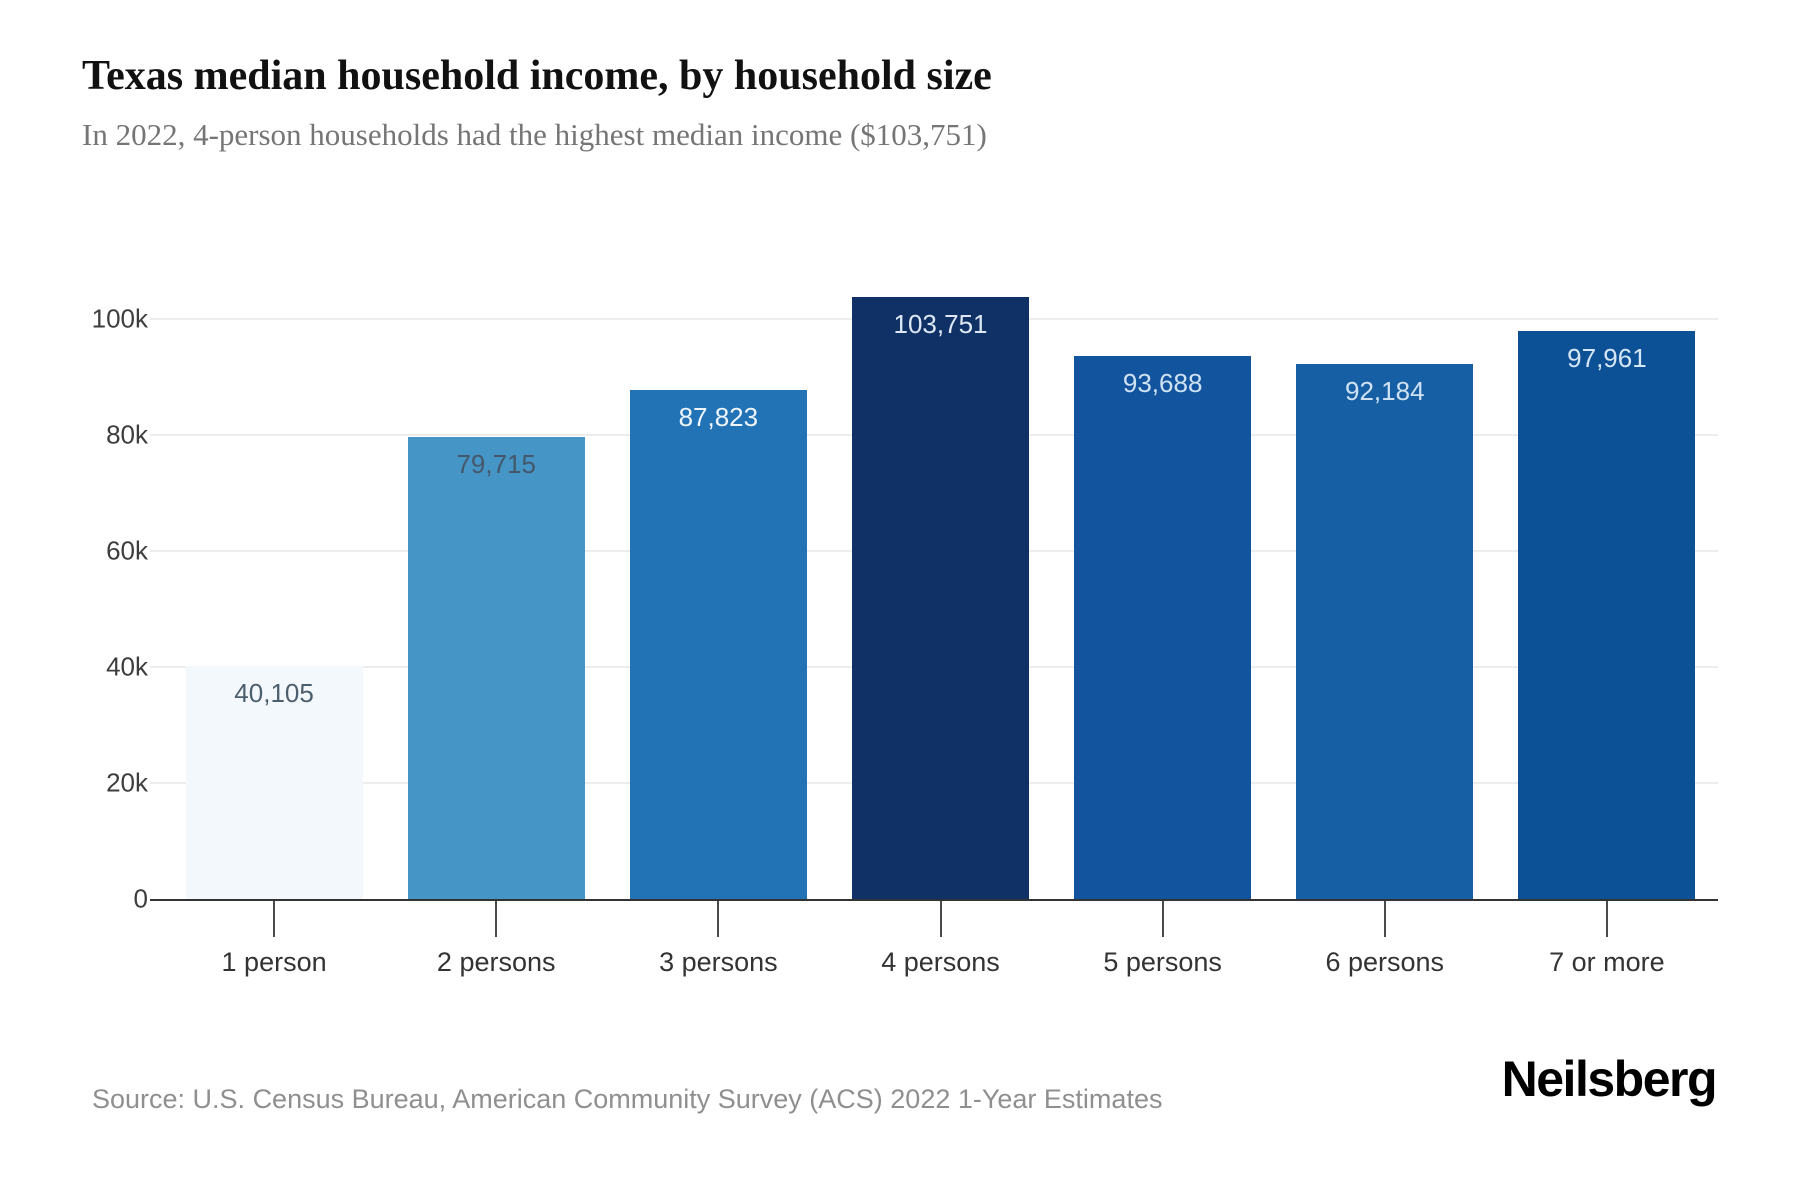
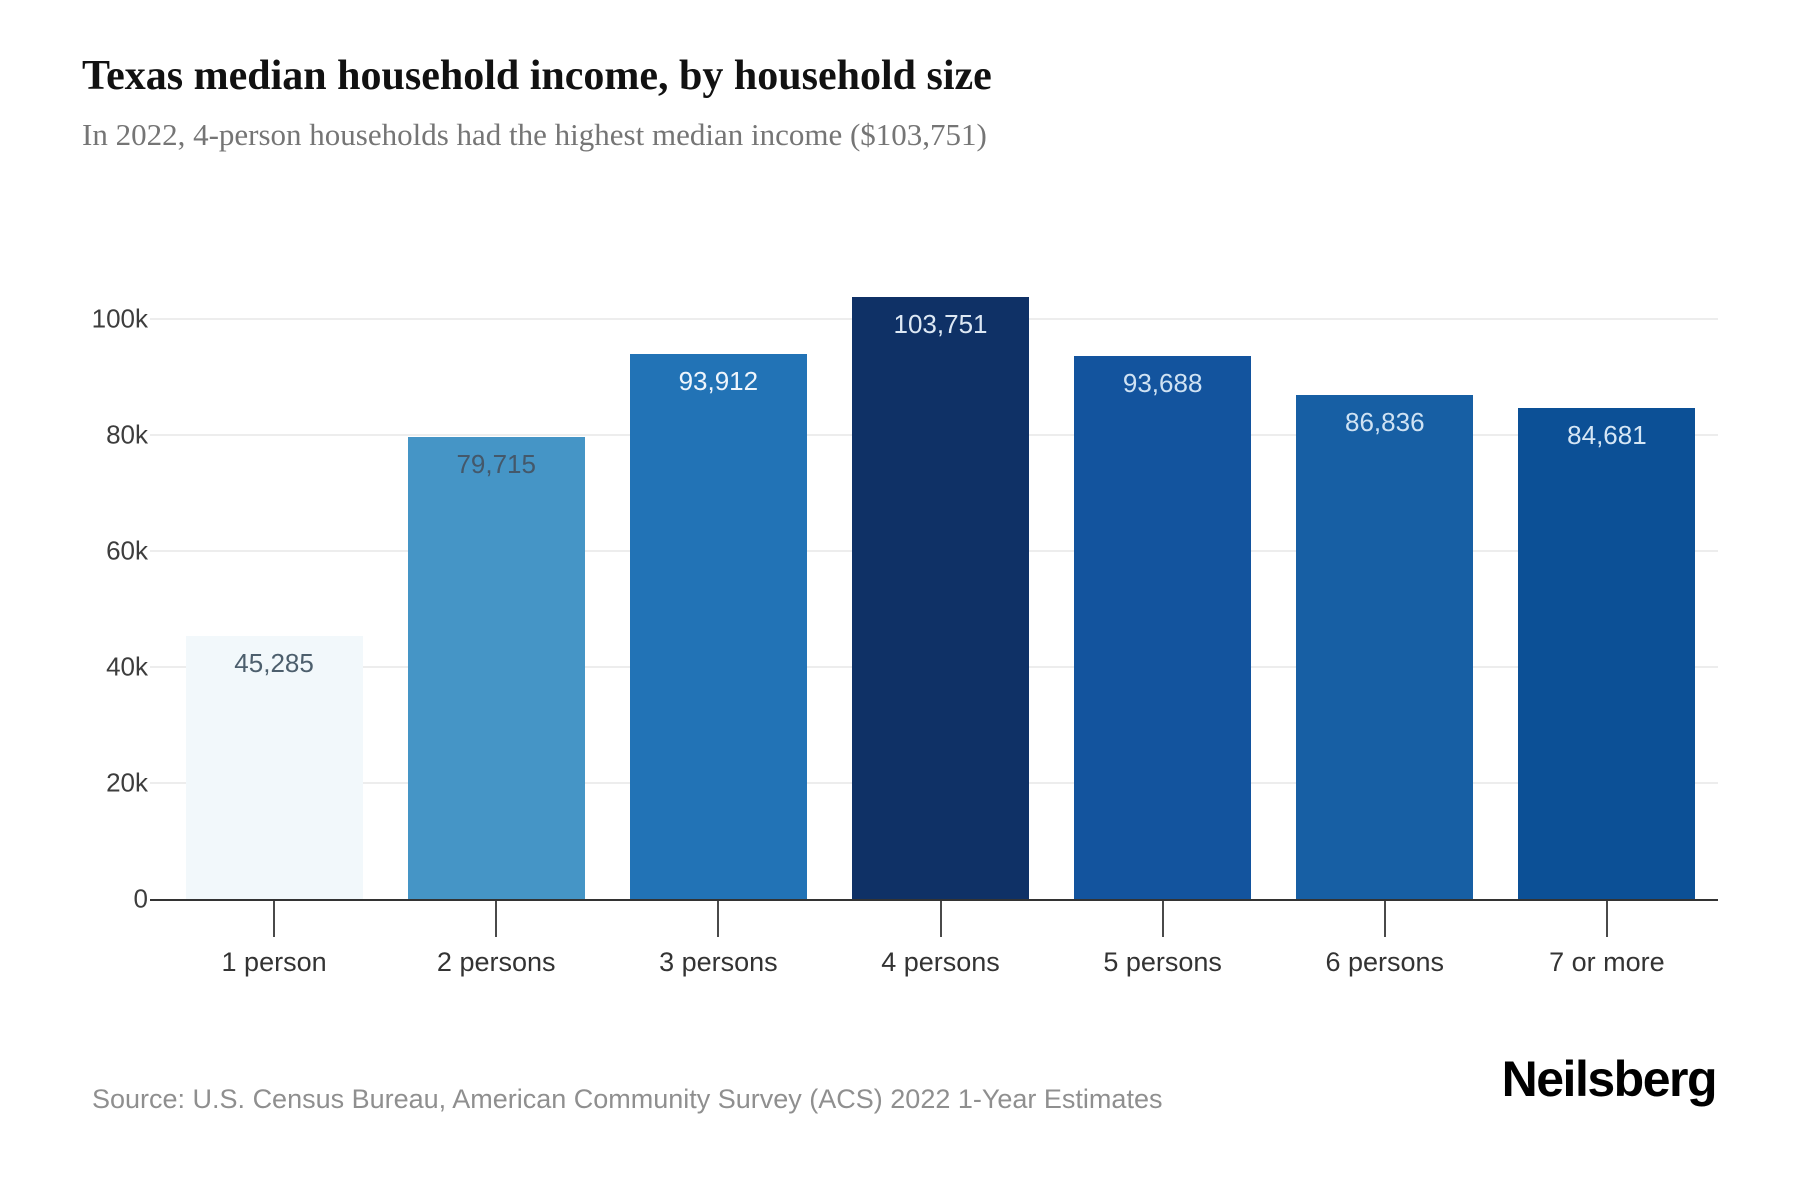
1 person: 40,105 -> 45,285
3 persons: 87,823 -> 93,912
6 persons: 92,184 -> 86,836
7 or more: 97,961 -> 84,681
